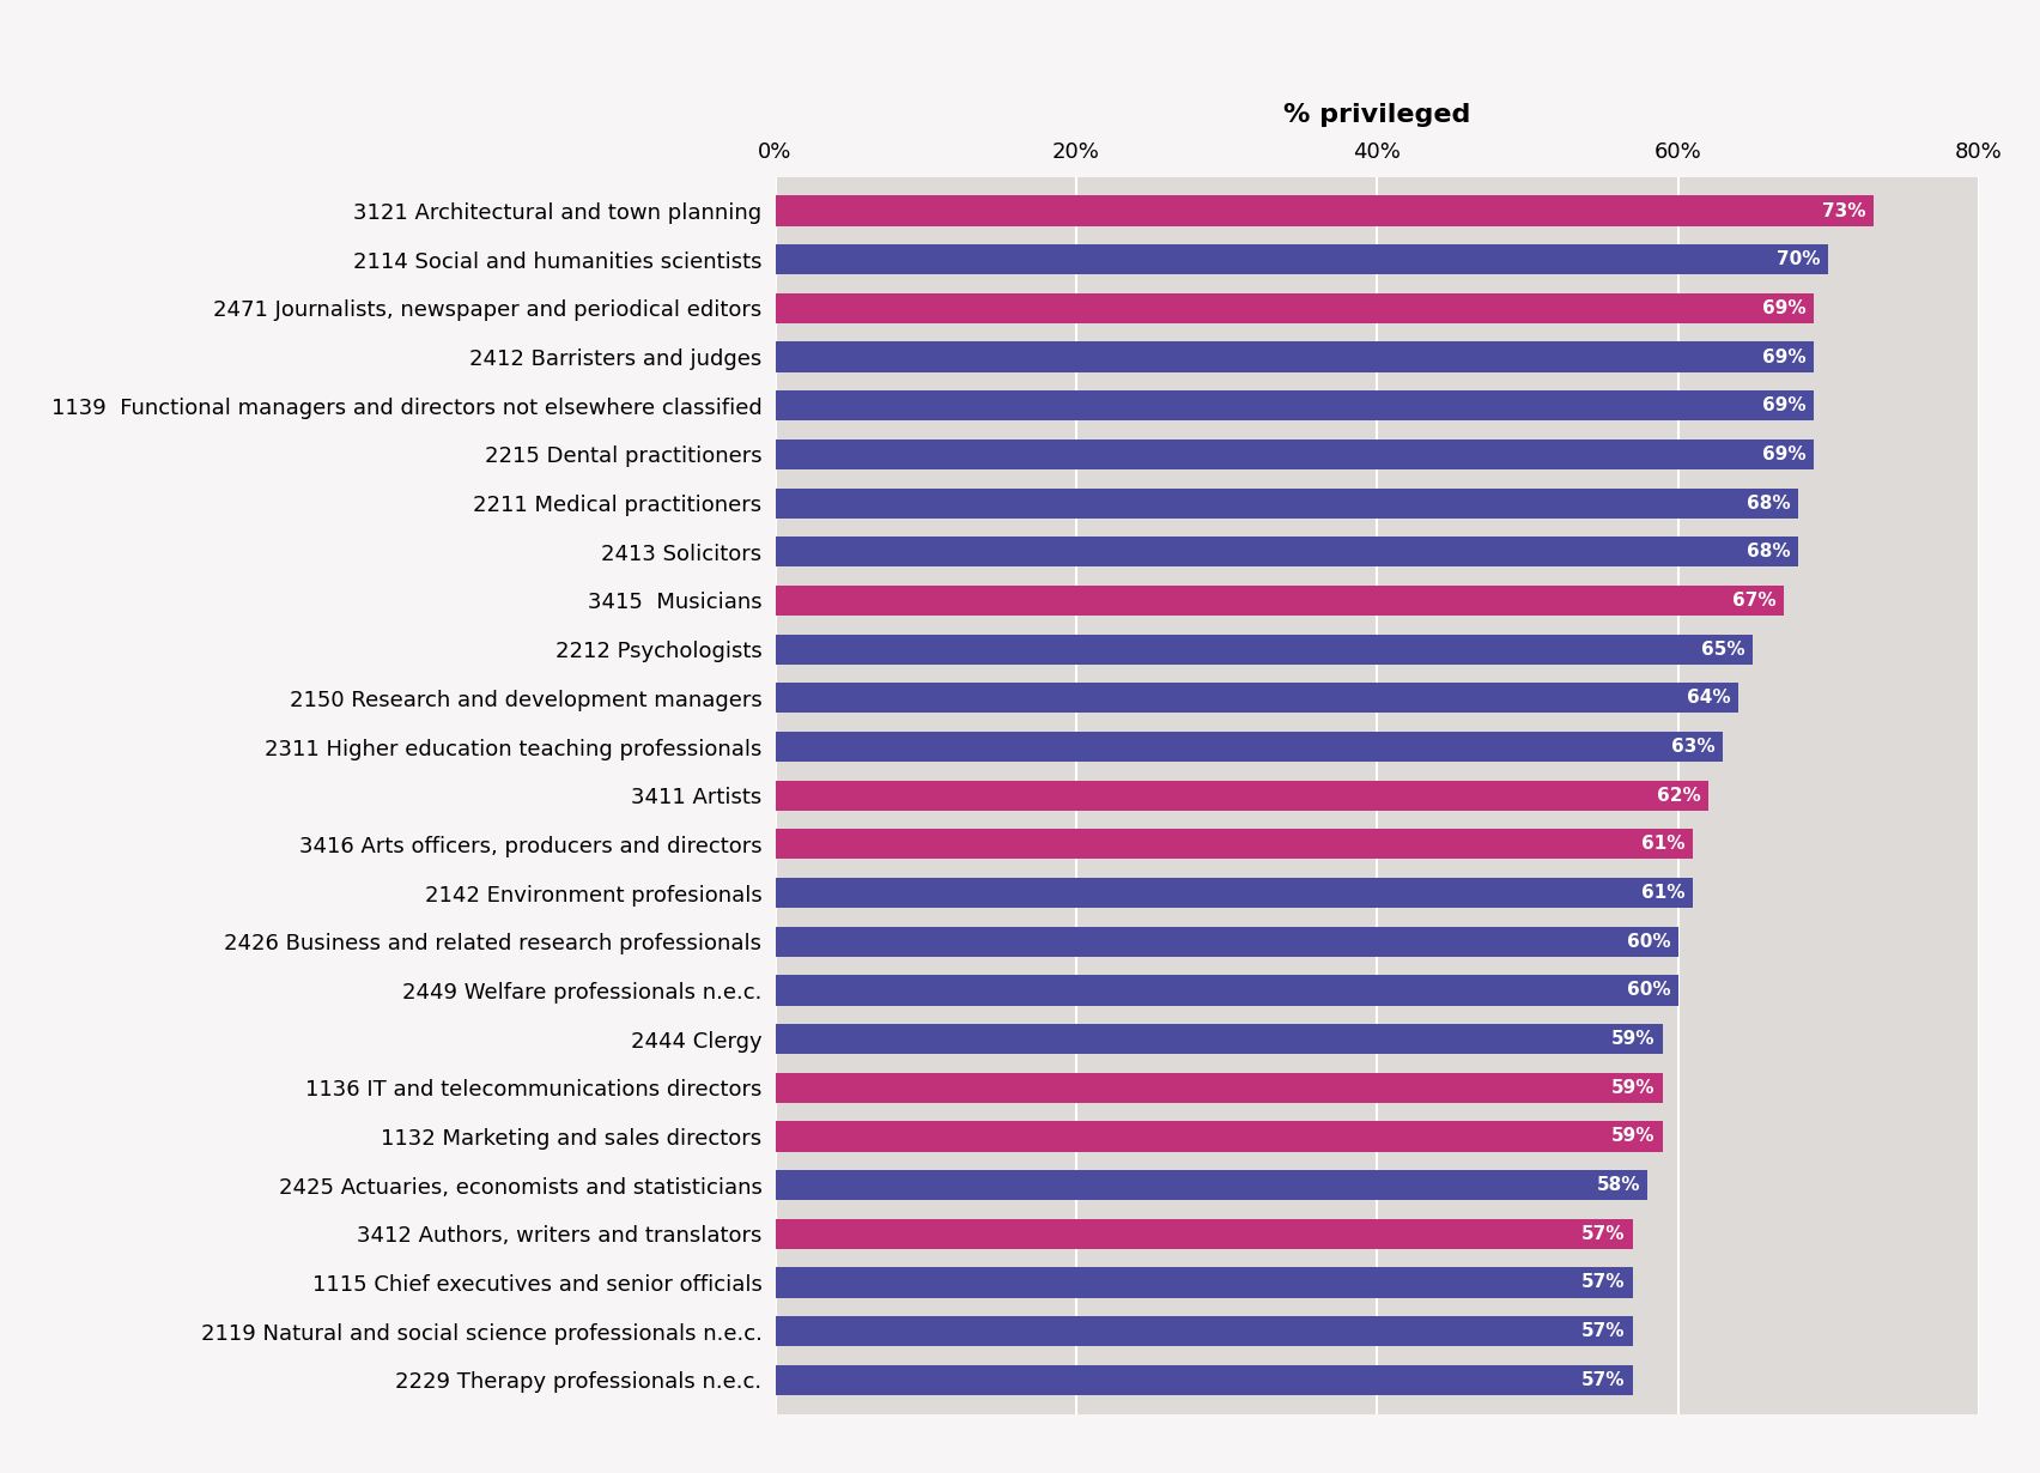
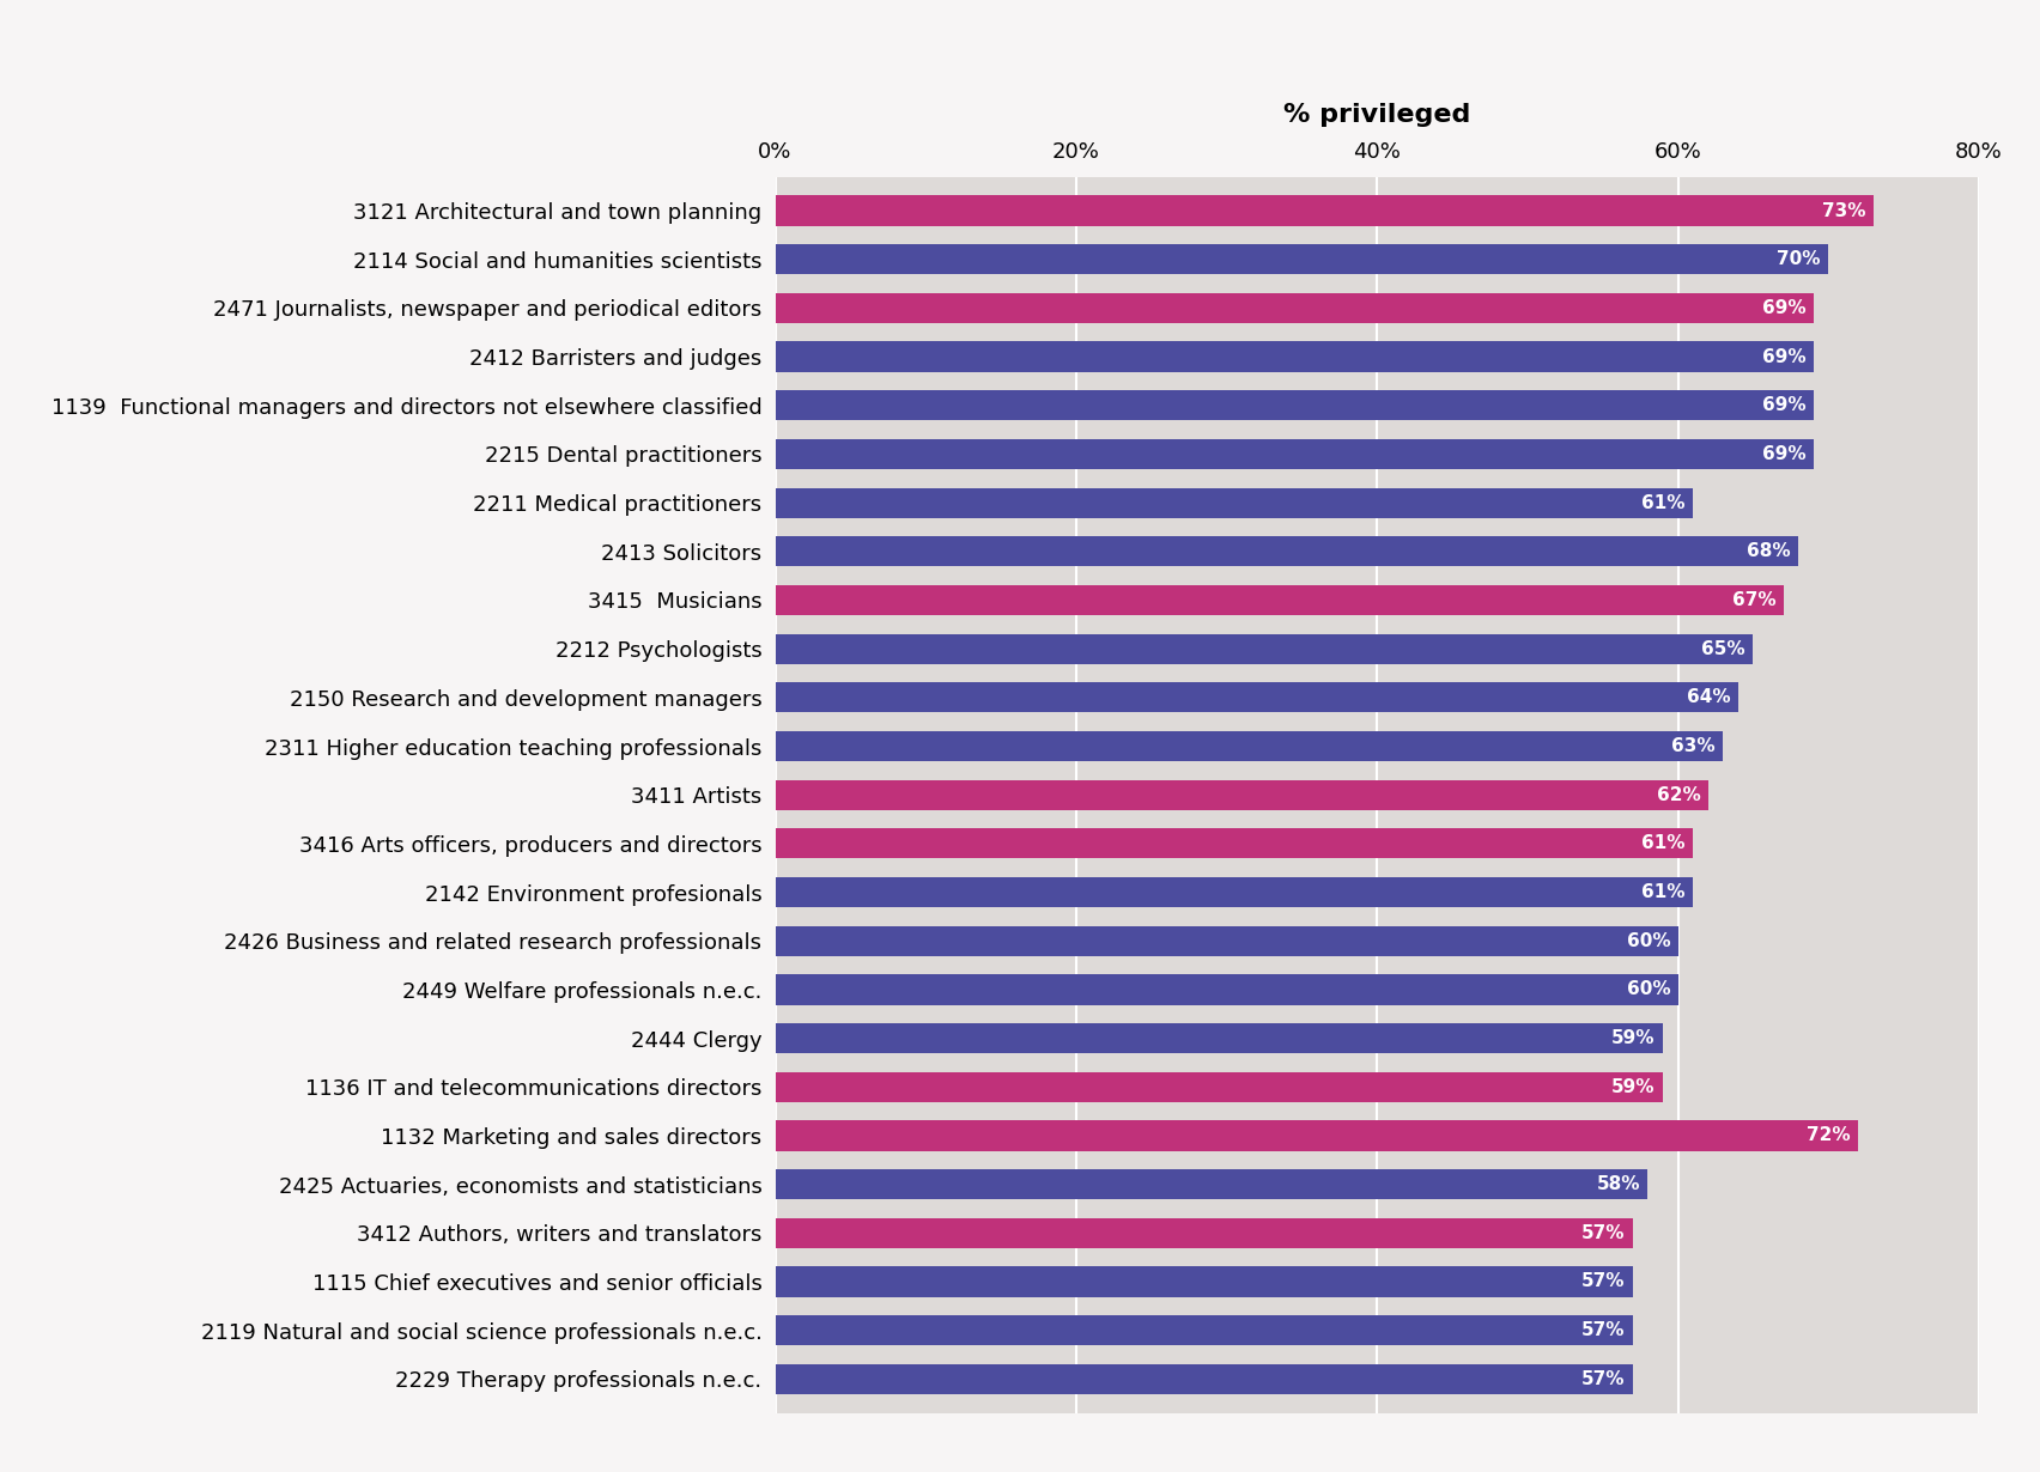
2211 Medical practitioners: 68% -> 61%
1132 Marketing and sales directors: 59% -> 72%
